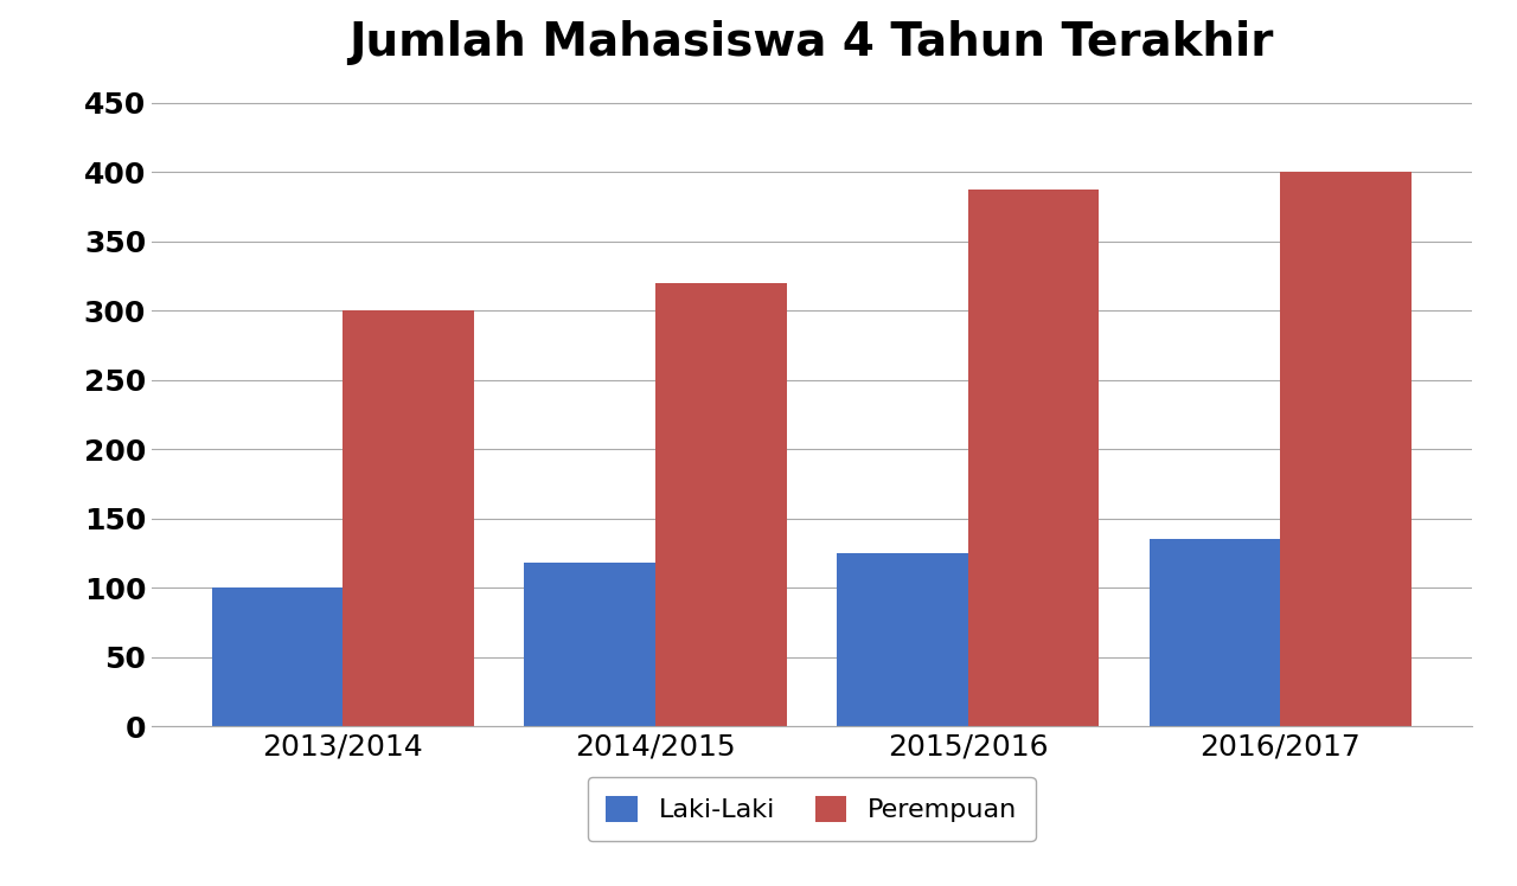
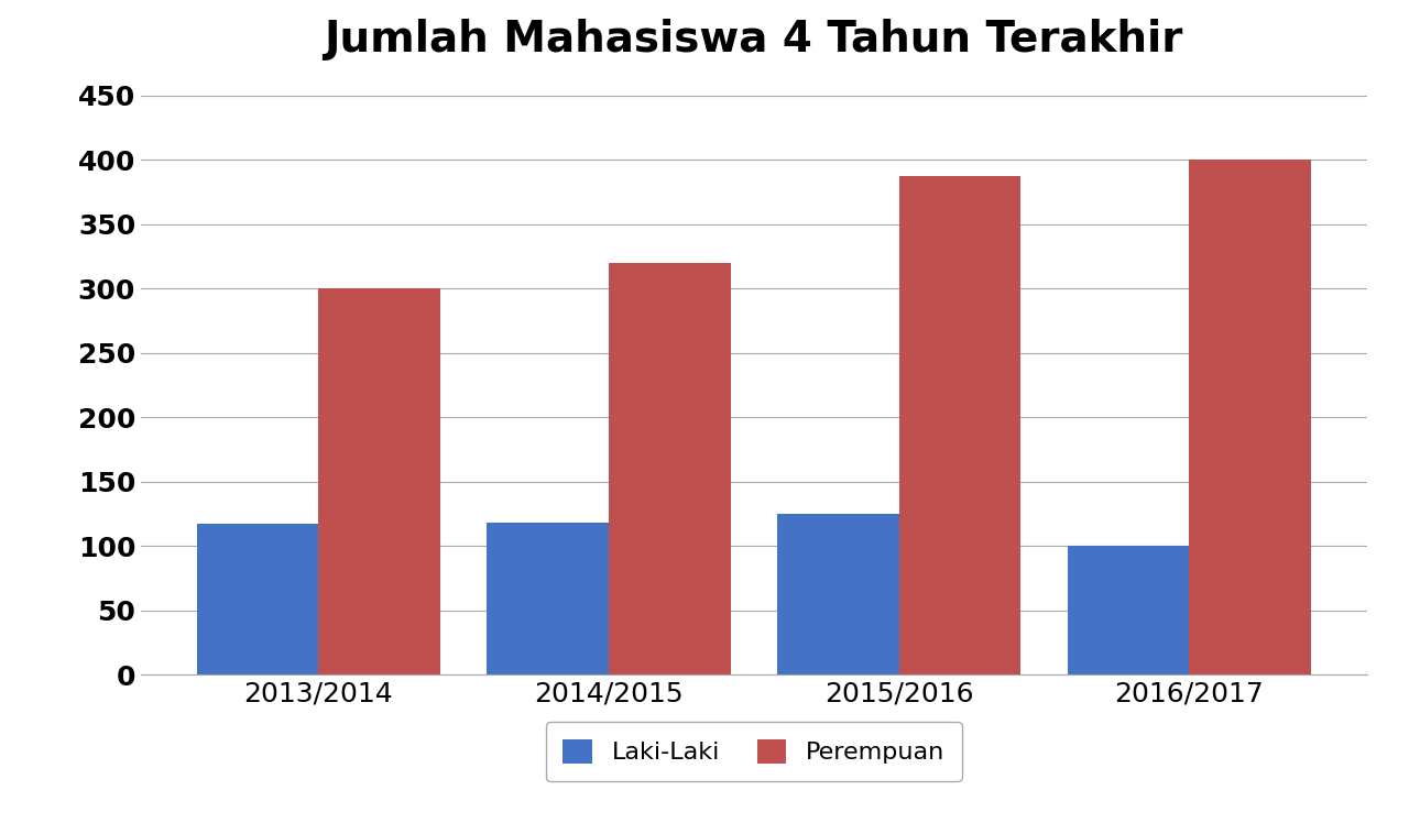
Laki-Laki/2013/2014: 100 -> 117
Laki-Laki/2016/2017: 135 -> 100
